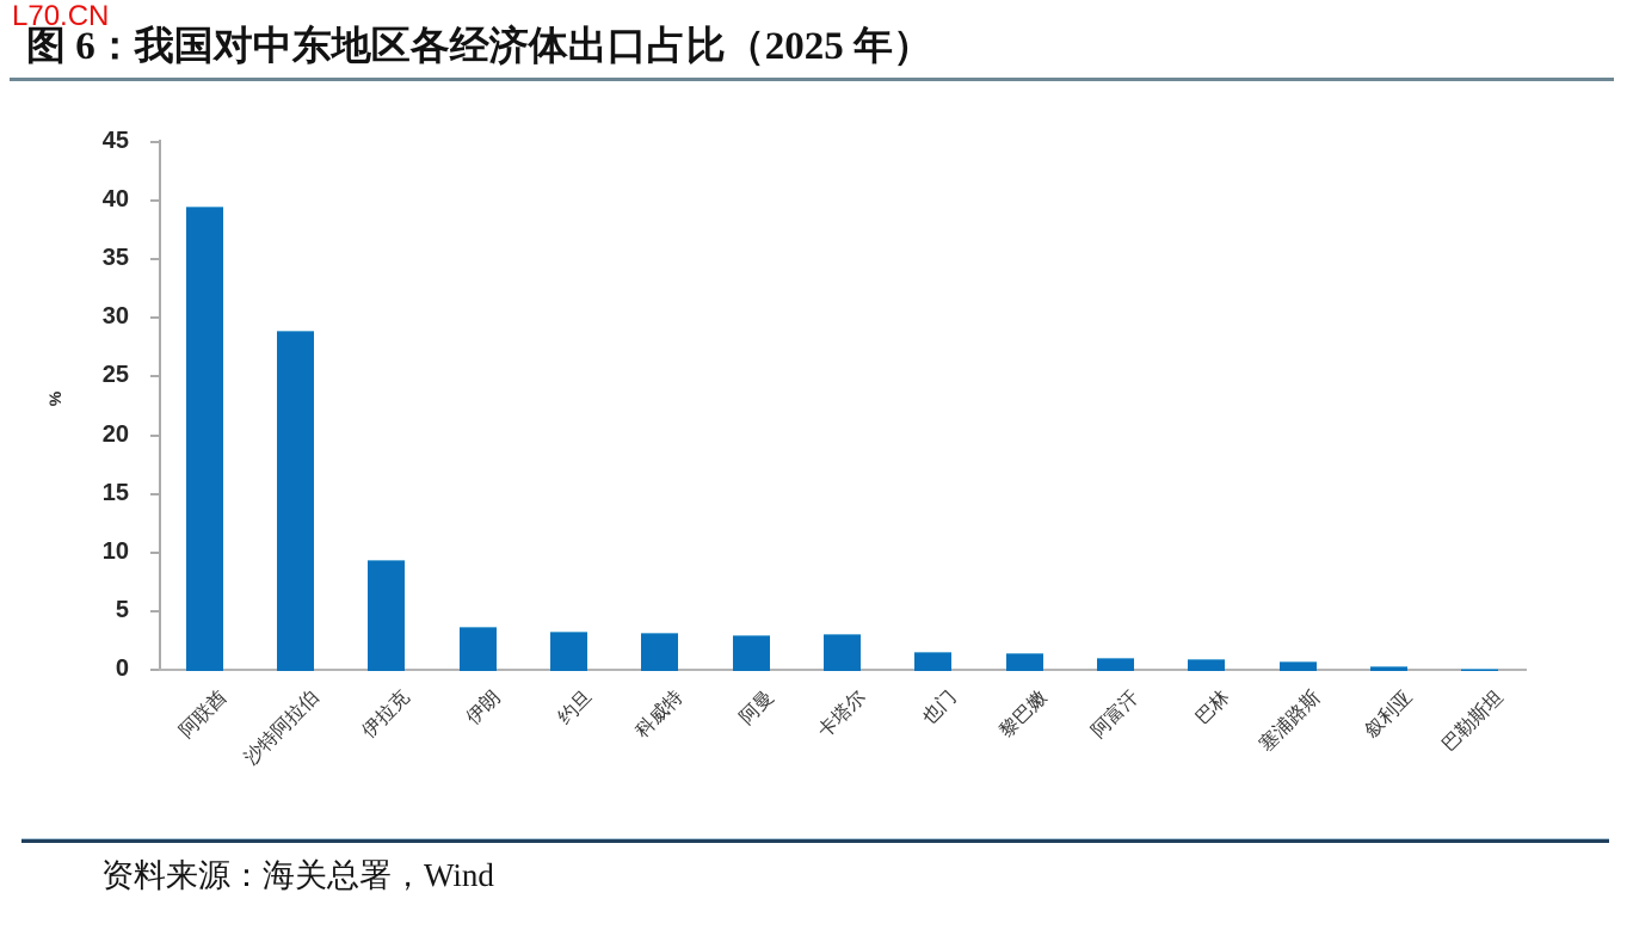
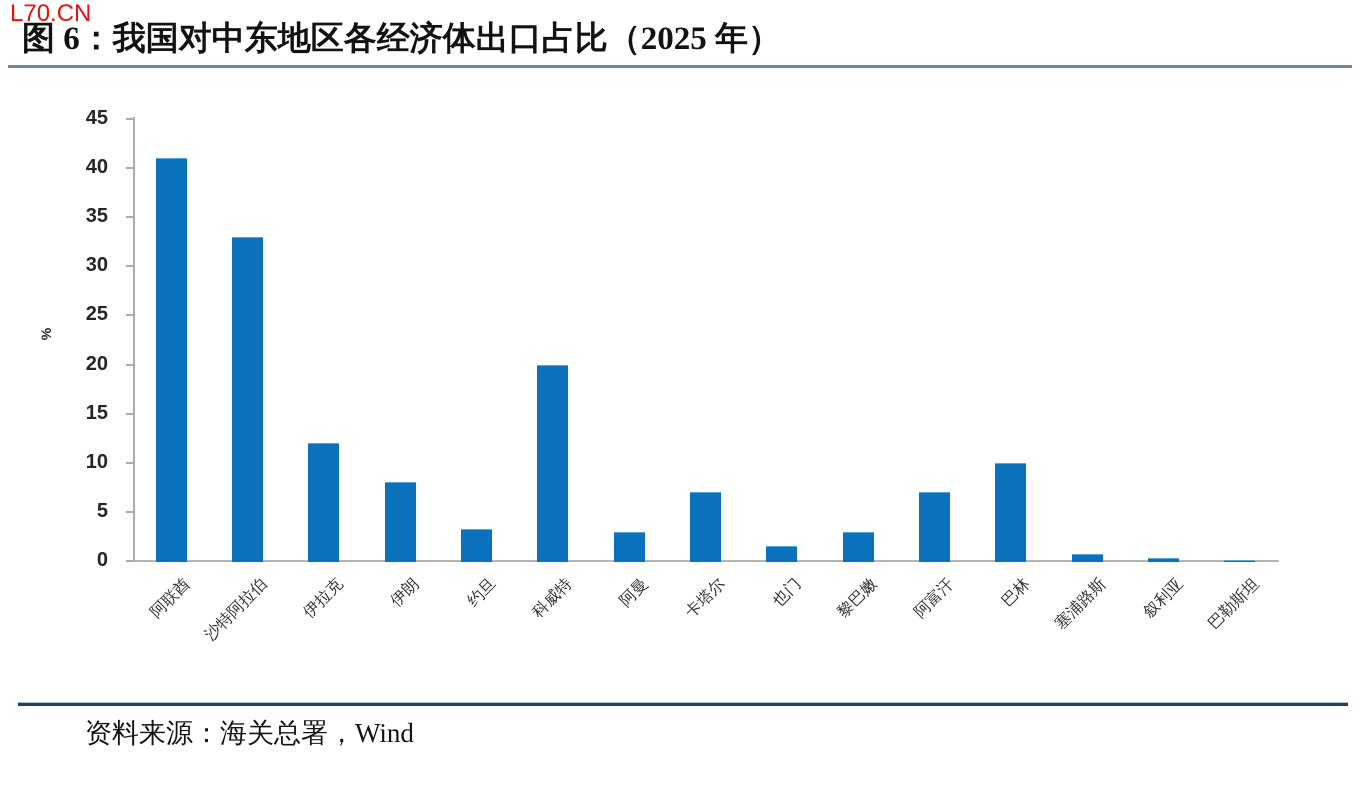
阿联酋: 40 -> 41
沙特阿拉伯: 29 -> 33
伊拉克: 9 -> 12
伊朗: 4 -> 8
科威特: 3 -> 20
卡塔尔: 3 -> 7
黎巴嫩: 1 -> 3
阿富汗: 1 -> 7
巴林: 1 -> 10
